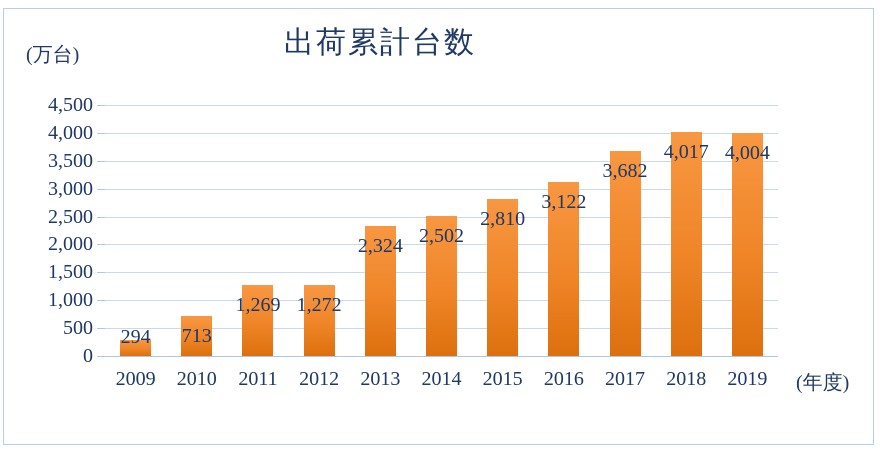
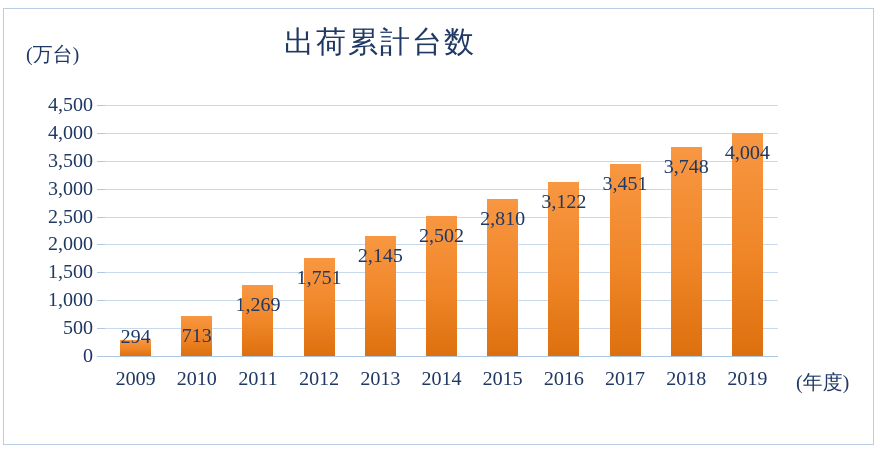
2012: 1,272 -> 1,751
2013: 2,324 -> 2,145
2017: 3,682 -> 3,451
2018: 4,017 -> 3,748
